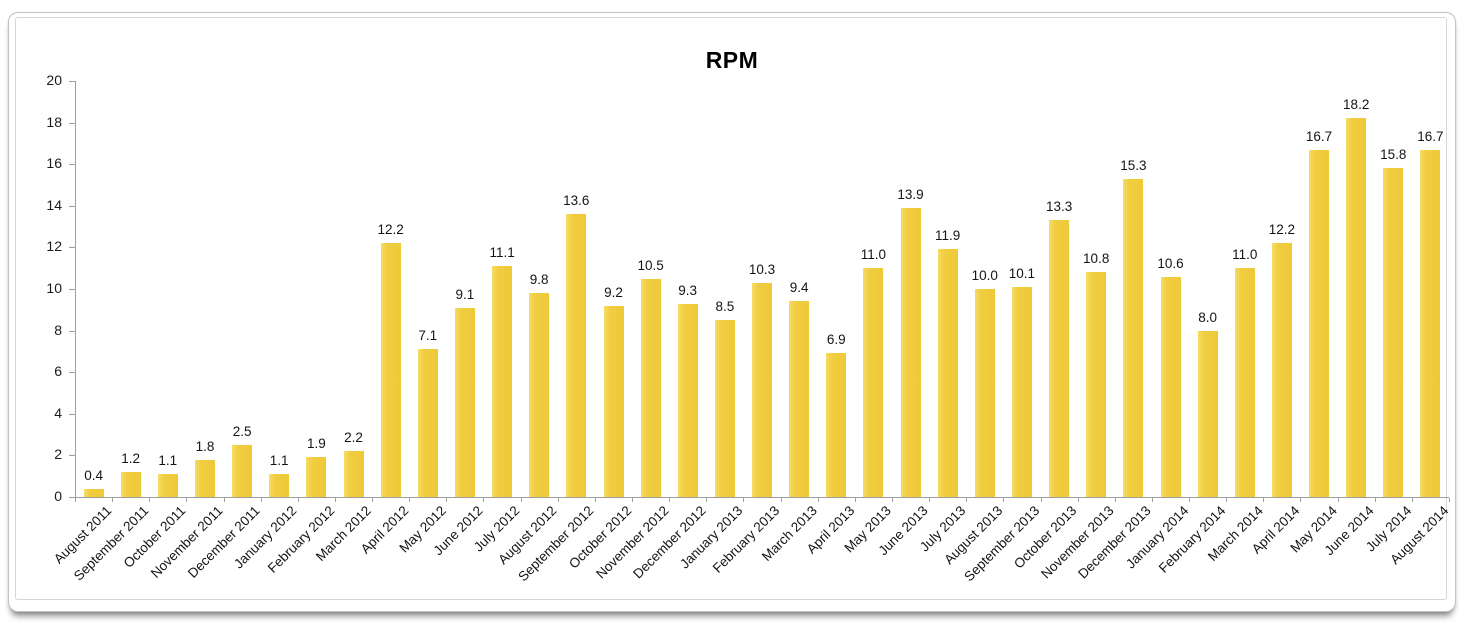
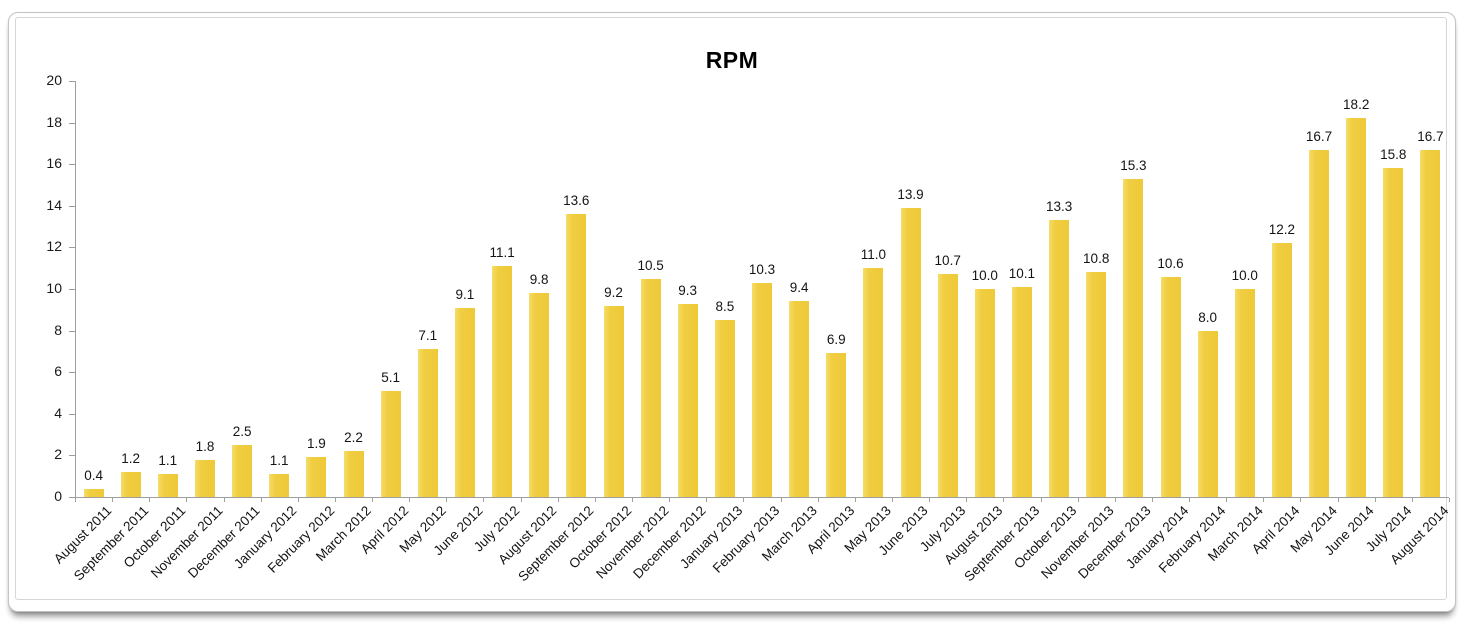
April 2012: 12.2 -> 5.1
July 2013: 11.9 -> 10.7
March 2014: 11.0 -> 10.0
